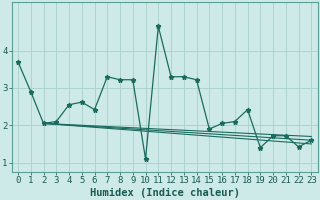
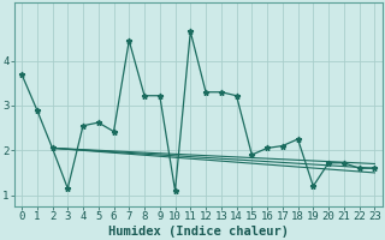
3: 2.10 -> 1.15
7: 3.30 -> 4.45
18: 2.42 -> 2.25
19: 1.40 -> 1.20
22: 1.42 -> 1.60
